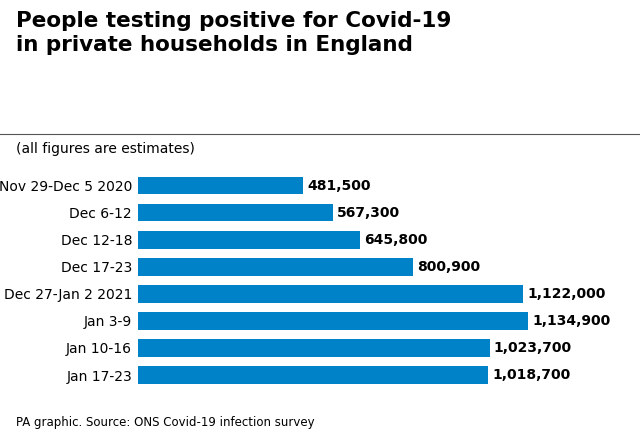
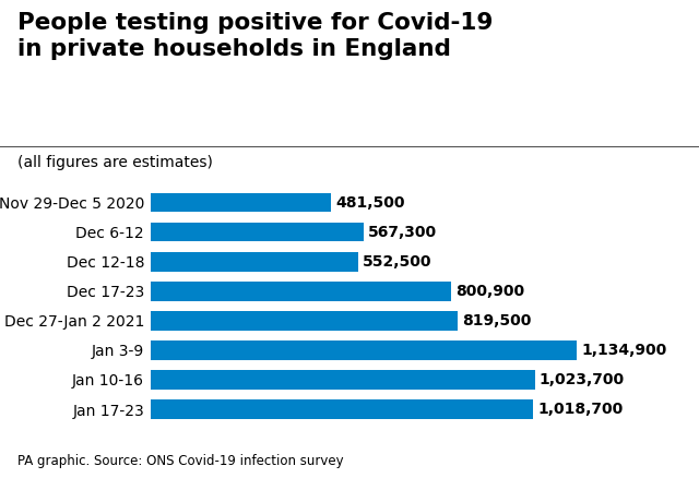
Dec 12-18: 645,800 -> 552,500
Dec 27-Jan 2 2021: 1,122,000 -> 819,500
